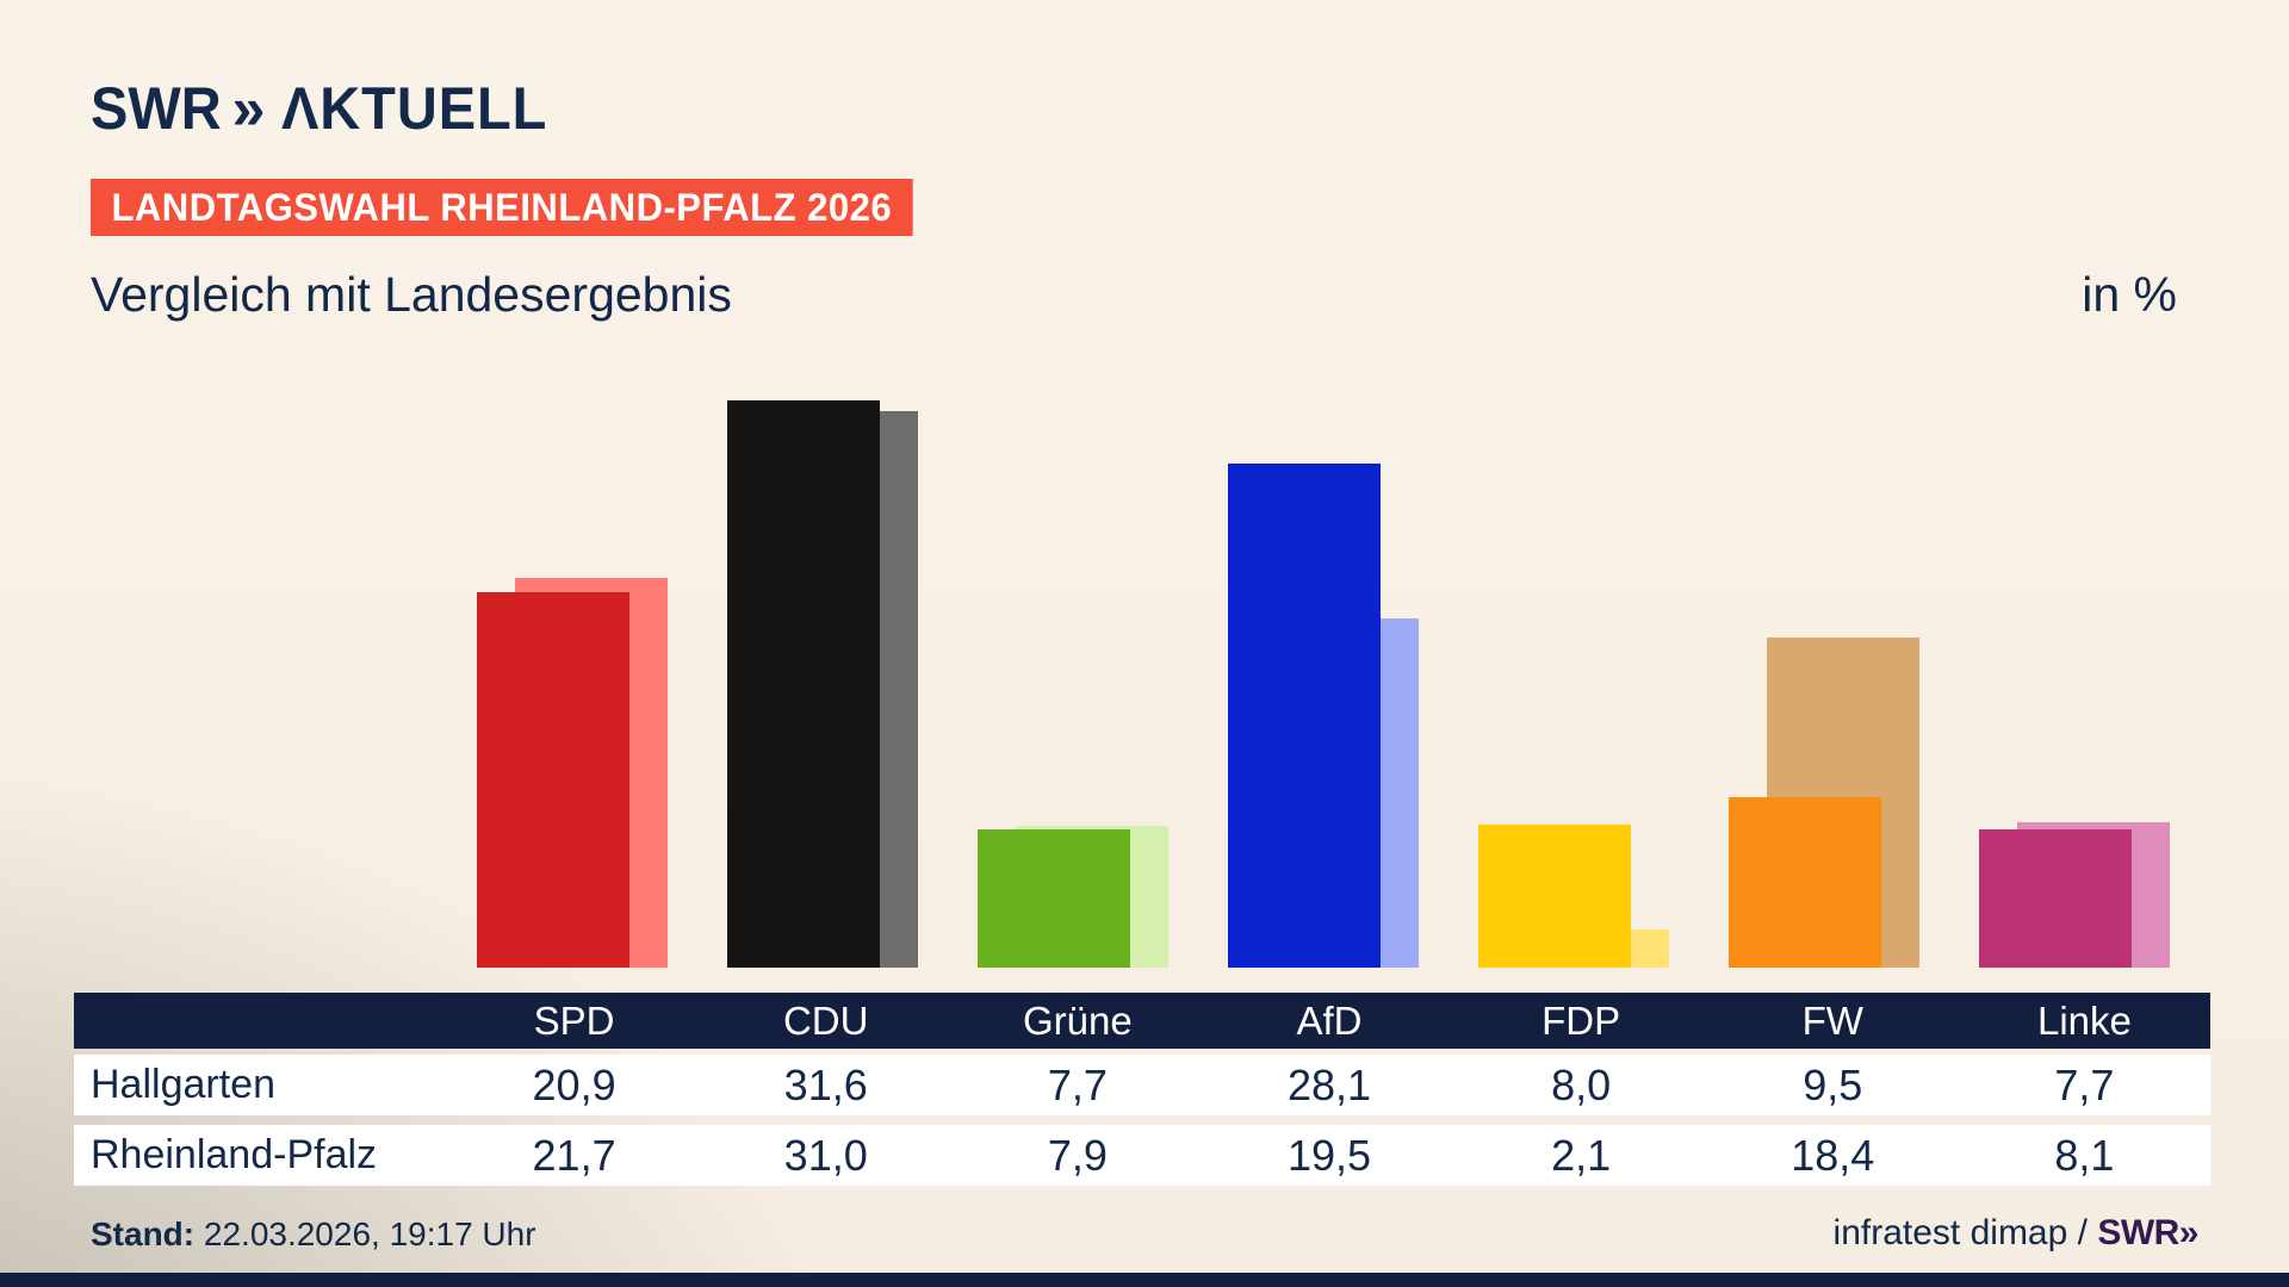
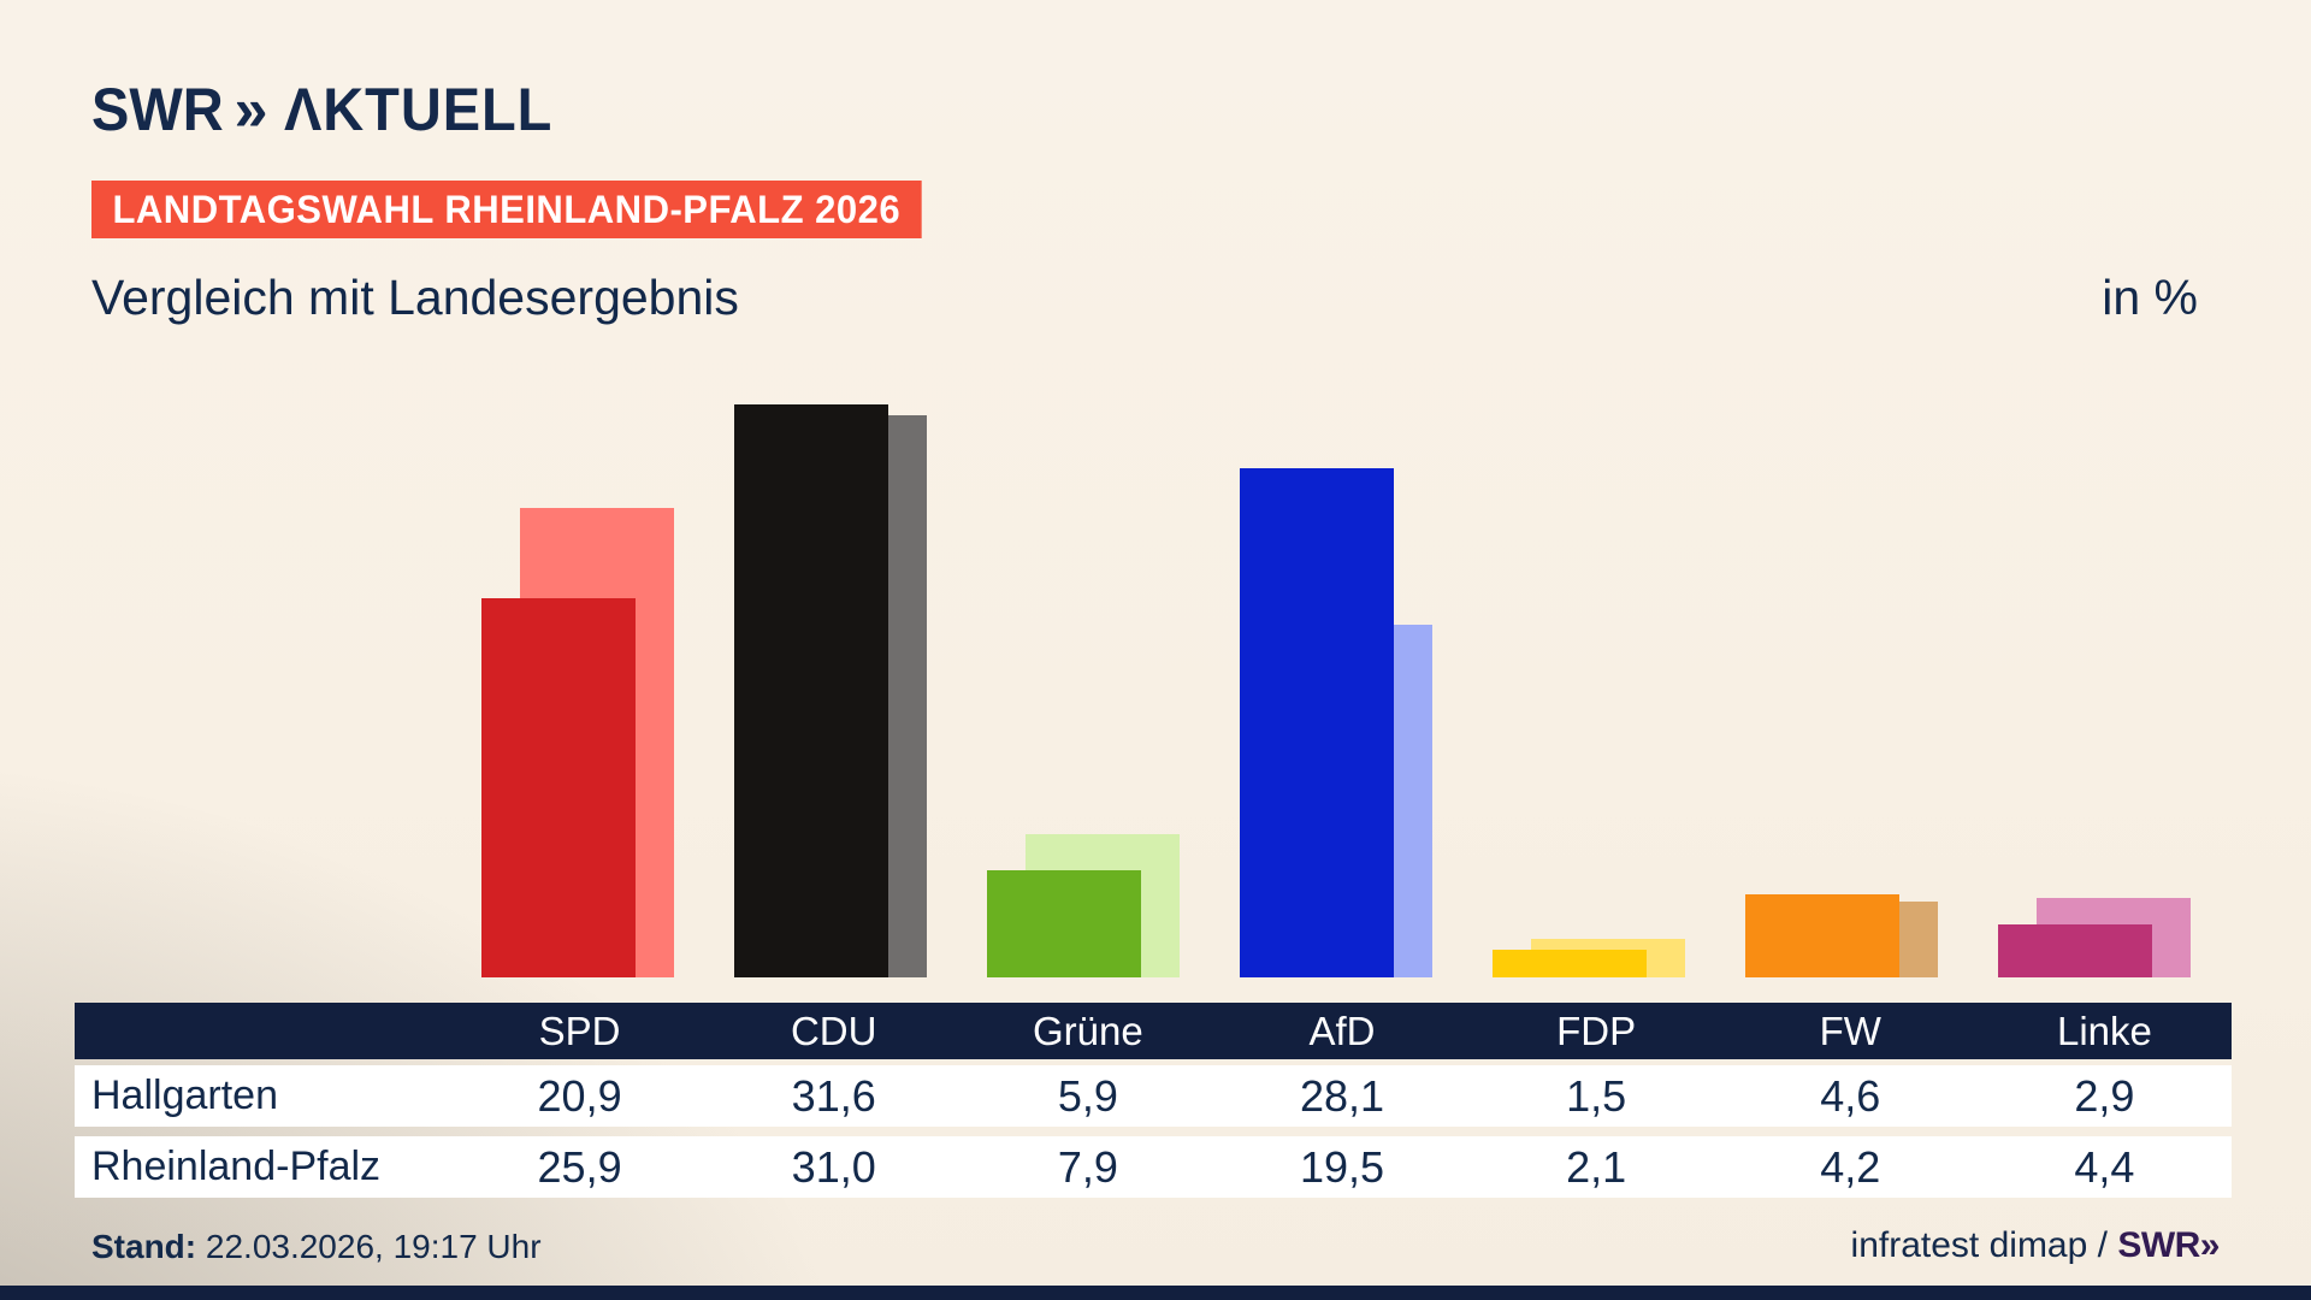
Rheinland-Pfalz/SPD: 21,7 -> 25,9
Hallgarten/Grüne: 7,7 -> 5,9
Hallgarten/FDP: 8,0 -> 1,5
Hallgarten/FW: 9,5 -> 4,6
Rheinland-Pfalz/FW: 18,4 -> 4,2
Hallgarten/Linke: 7,7 -> 2,9
Rheinland-Pfalz/Linke: 8,1 -> 4,4
